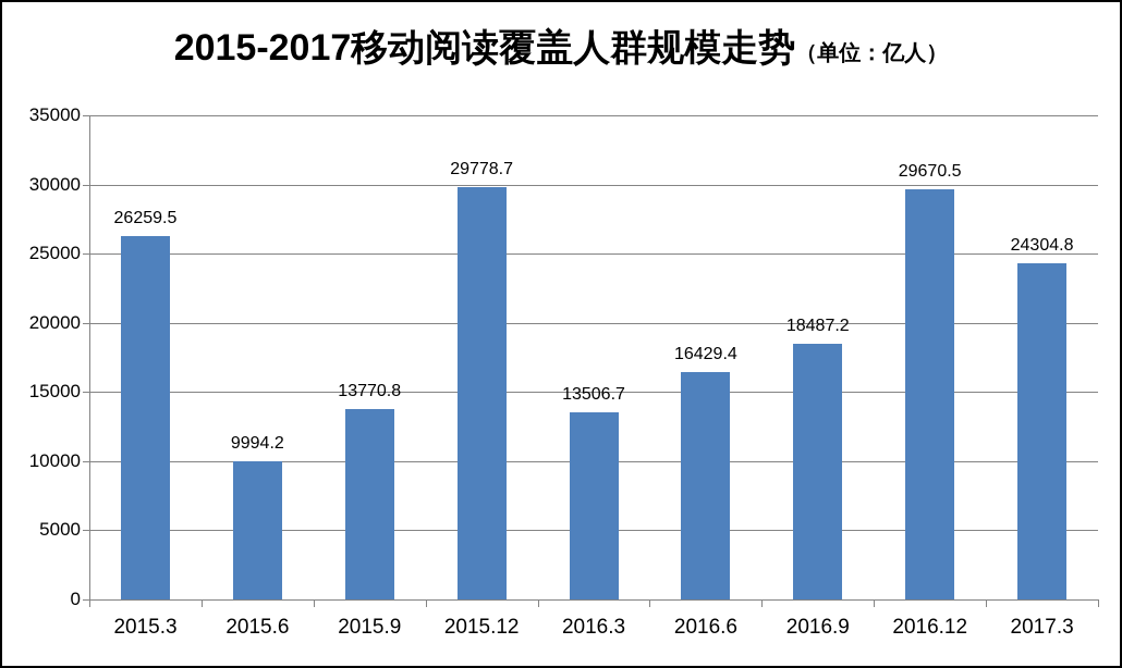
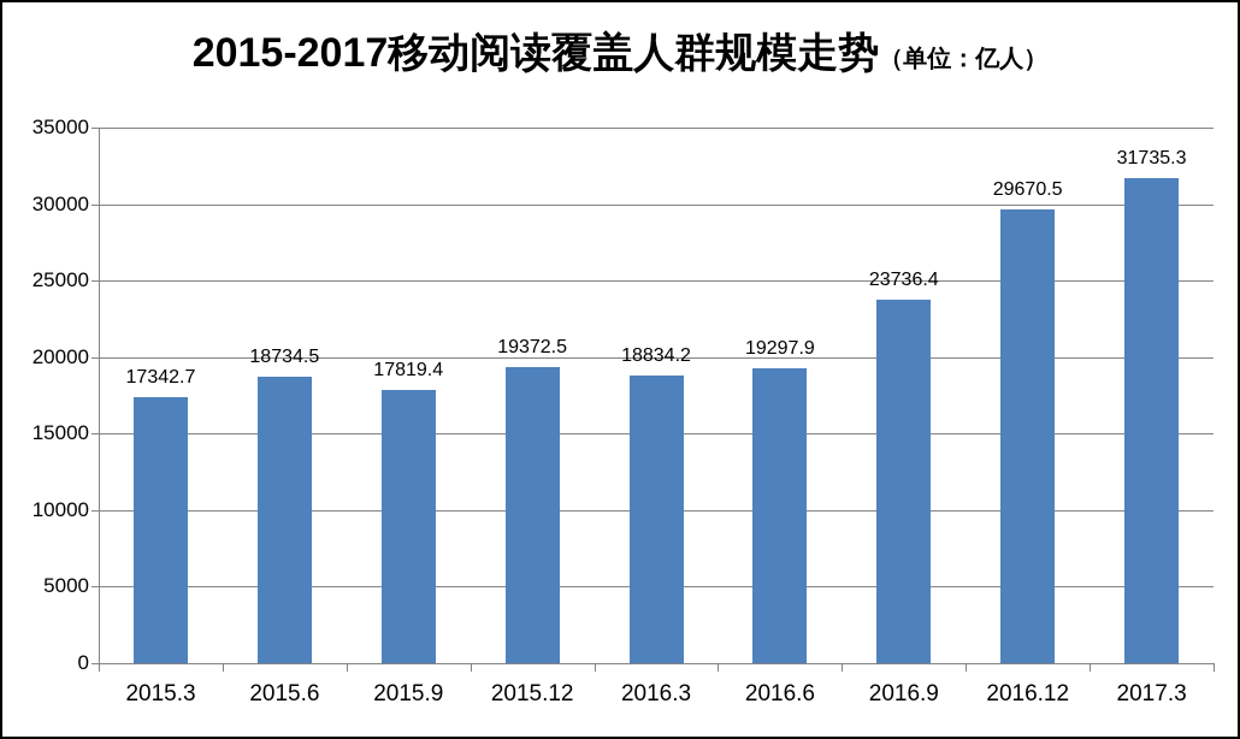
2015.3: 26259.5 -> 17342.7
2015.6: 9994.2 -> 18734.5
2015.9: 13770.8 -> 17819.4
2015.12: 29778.7 -> 19372.5
2016.3: 13506.7 -> 18834.2
2016.6: 16429.4 -> 19297.9
2016.9: 18487.2 -> 23736.4
2017.3: 24304.8 -> 31735.3
